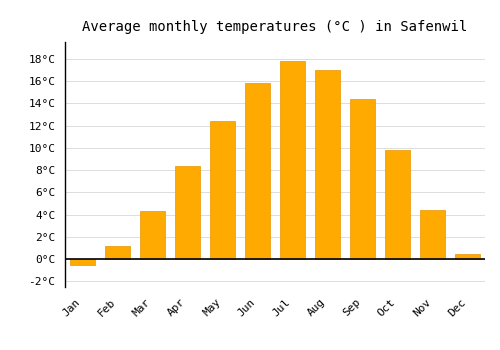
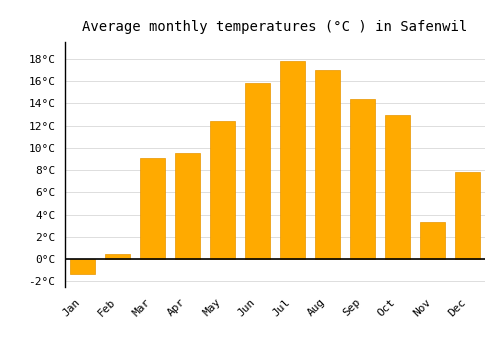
Jan: -0.5°C -> -1.3°C
Feb: 1.2°C -> 0.5°C
Mar: 4.3°C -> 9.1°C
Apr: 8.4°C -> 9.5°C
Oct: 9.8°C -> 12.9°C
Nov: 4.4°C -> 3.3°C
Dec: 0.5°C -> 7.8°C
